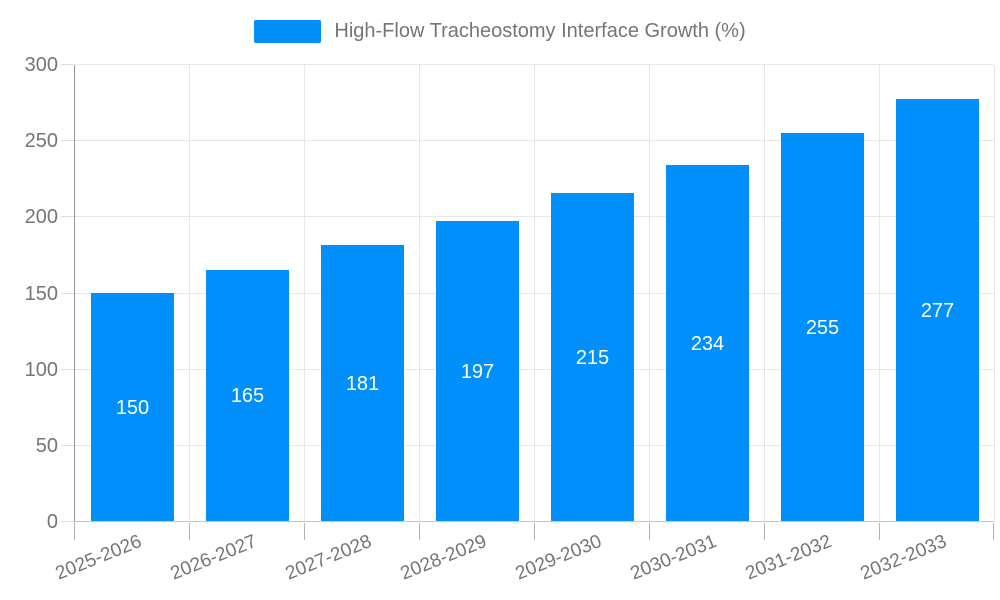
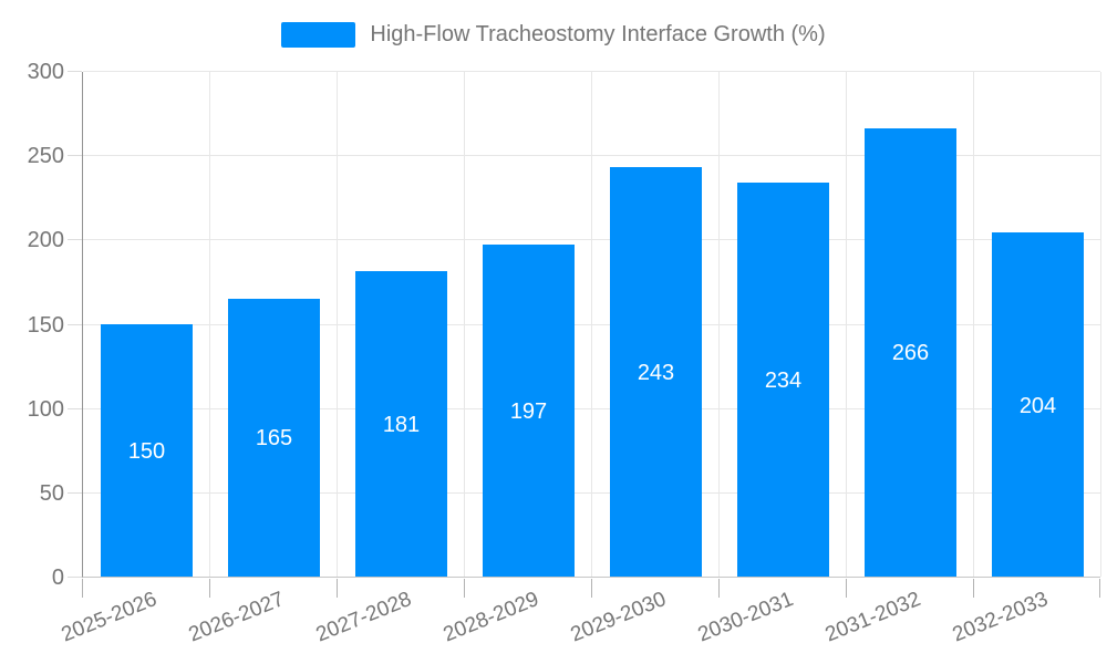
2029-2030: 215 -> 243
2031-2032: 255 -> 266
2032-2033: 277 -> 204
